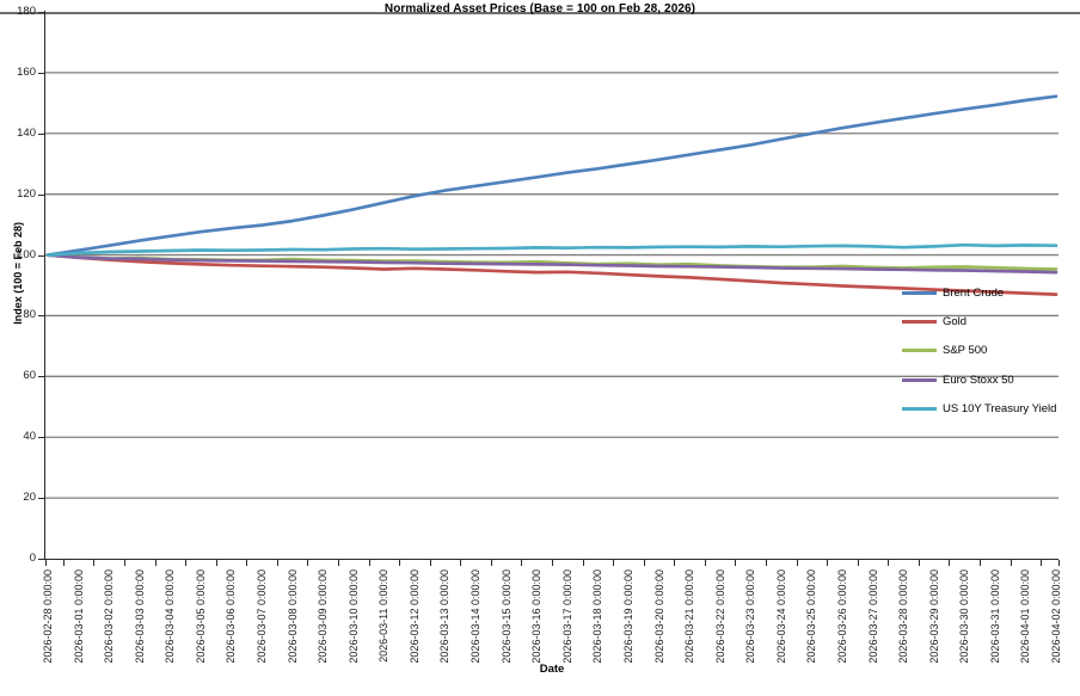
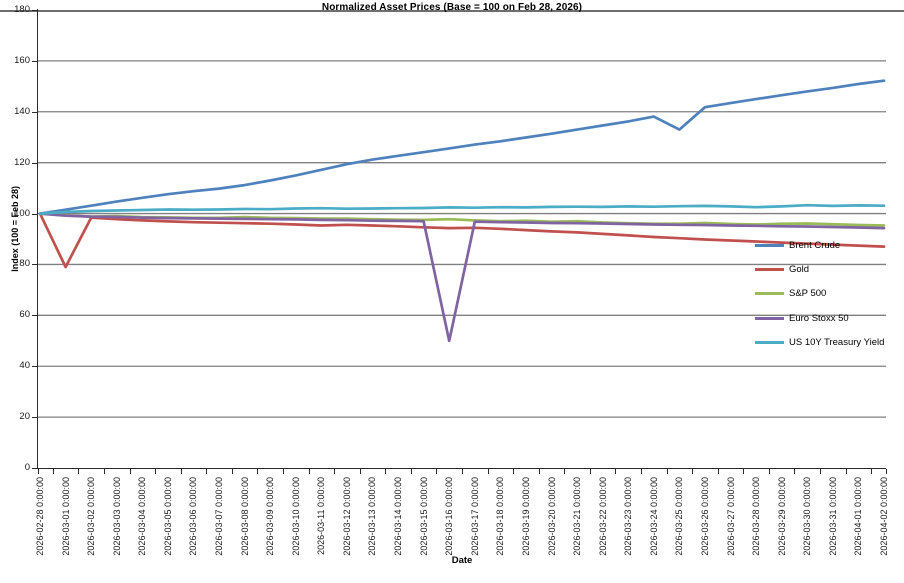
Gold/2026-03-01 0:00:00: 99 -> 79
Euro Stoxx 50/2026-03-16 0:00:00: 97 -> 50
Brent Crude/2026-03-25 0:00:00: 140 -> 133
